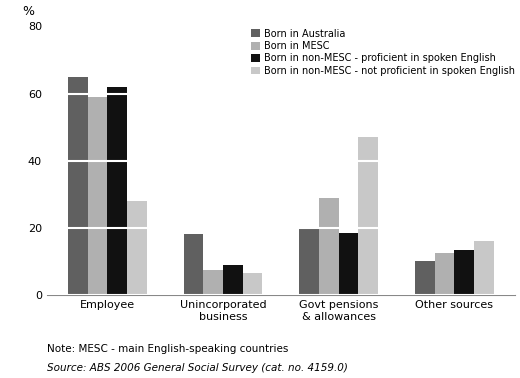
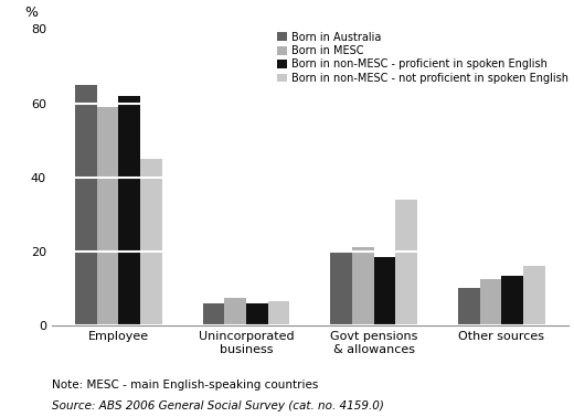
Born in non-MESC - not proficient in spoken English/Employee: 28.0 -> 45.0
Born in Australia/Unincorporated business: 18.0 -> 6.0
Born in non-MESC - proficient in spoken English/Unincorporated business: 9.0 -> 6.0
Born in MESC/Govt pensions & allowances: 29.0 -> 21.0
Born in non-MESC - not proficient in spoken English/Govt pensions & allowances: 47.0 -> 34.0
